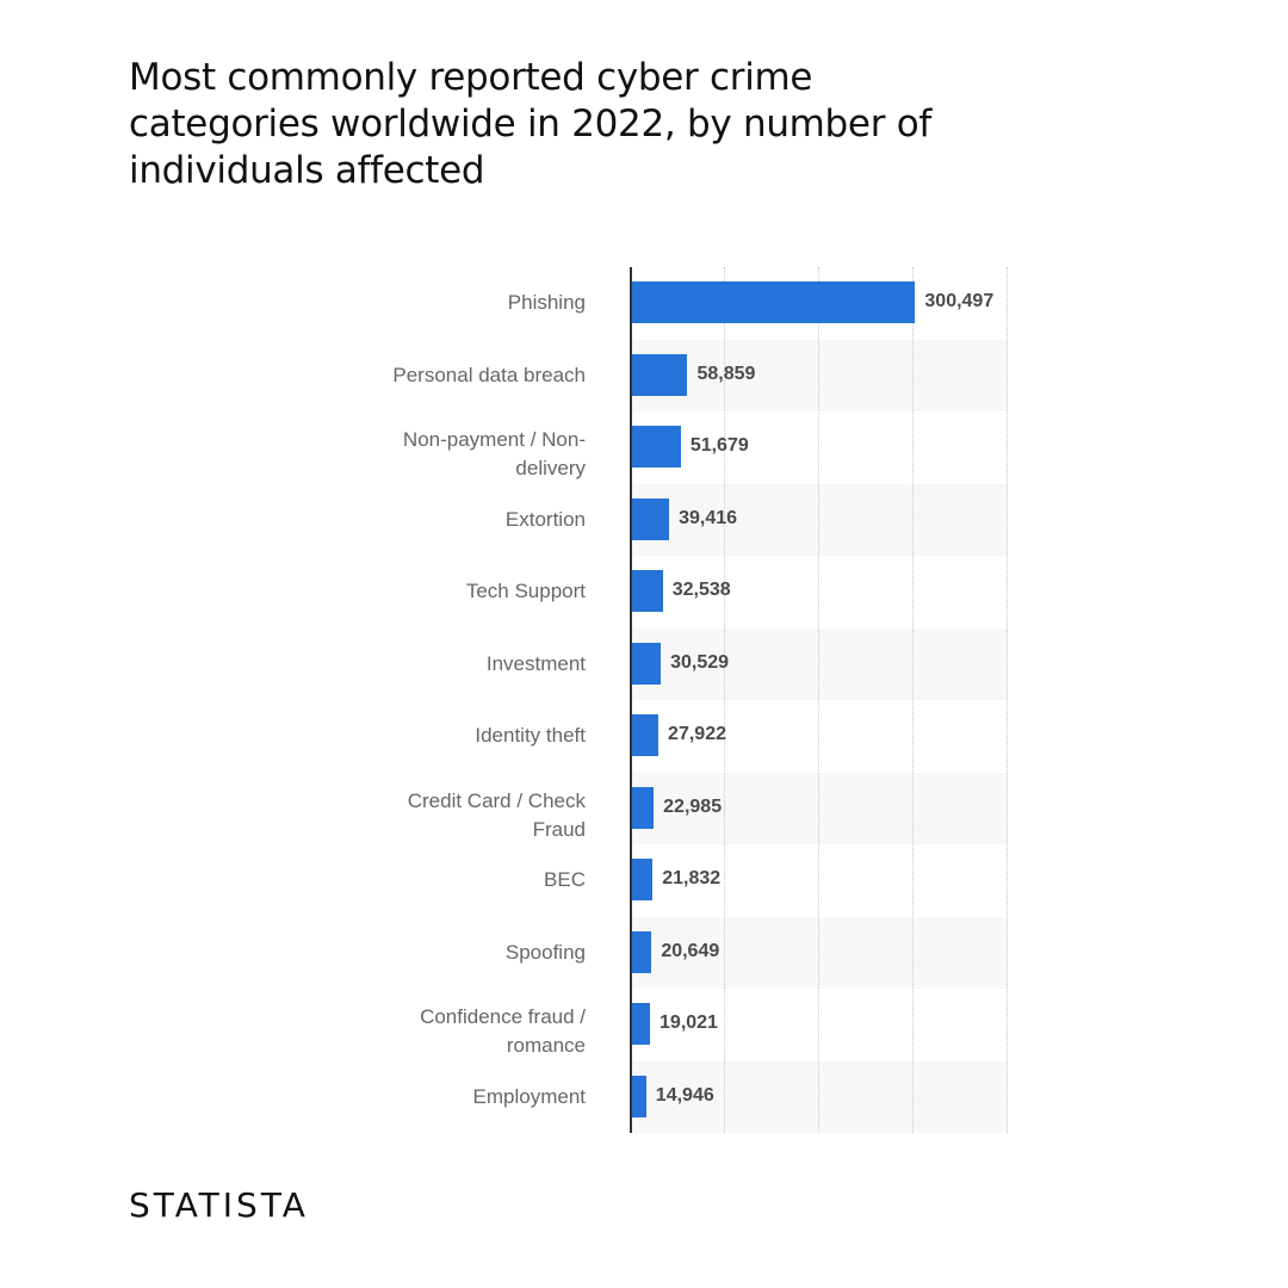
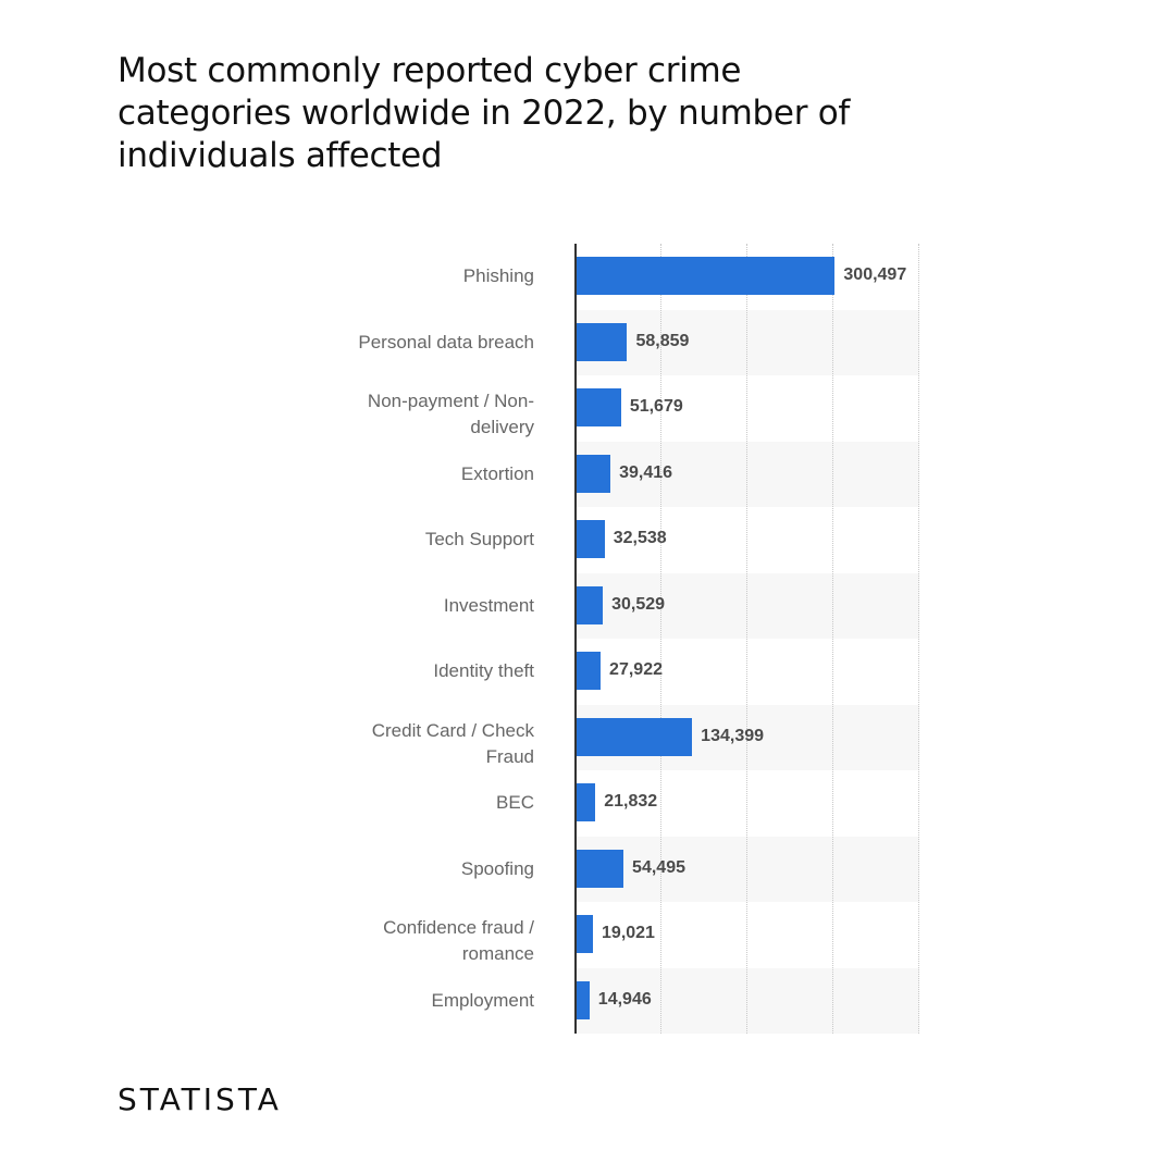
Credit Card / Check Fraud: 22,985 -> 134,399
Spoofing: 20,649 -> 54,495
